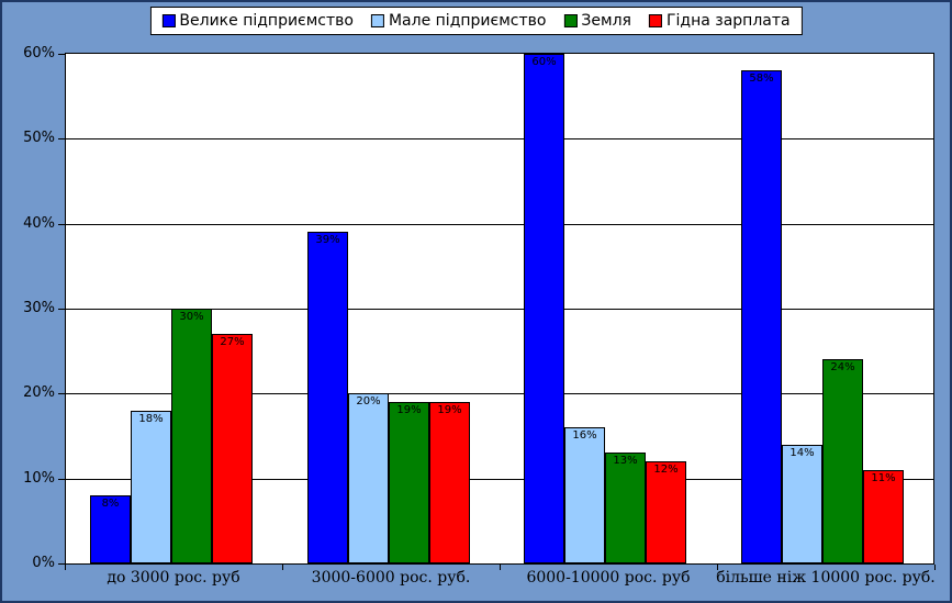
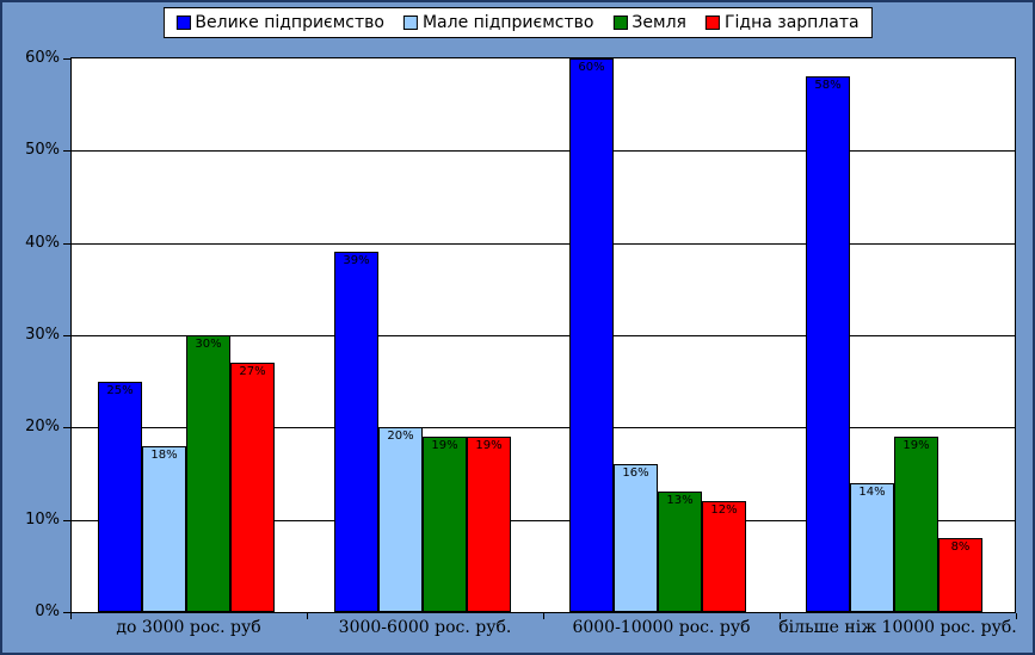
Велике підприємство/до 3000 рос. руб: 8% -> 25%
Земля/більше ніж 10000 рос. руб.: 24% -> 19%
Гідна зарплата/більше ніж 10000 рос. руб.: 11% -> 8%
